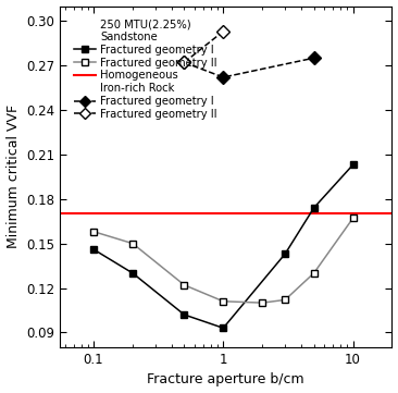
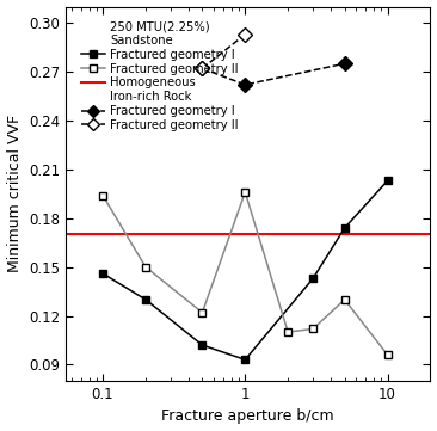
Fractured geometry II/0.1: 0.158 -> 0.194
Fractured geometry II/1: 0.111 -> 0.196
Fractured geometry II/10: 0.167 -> 0.096
